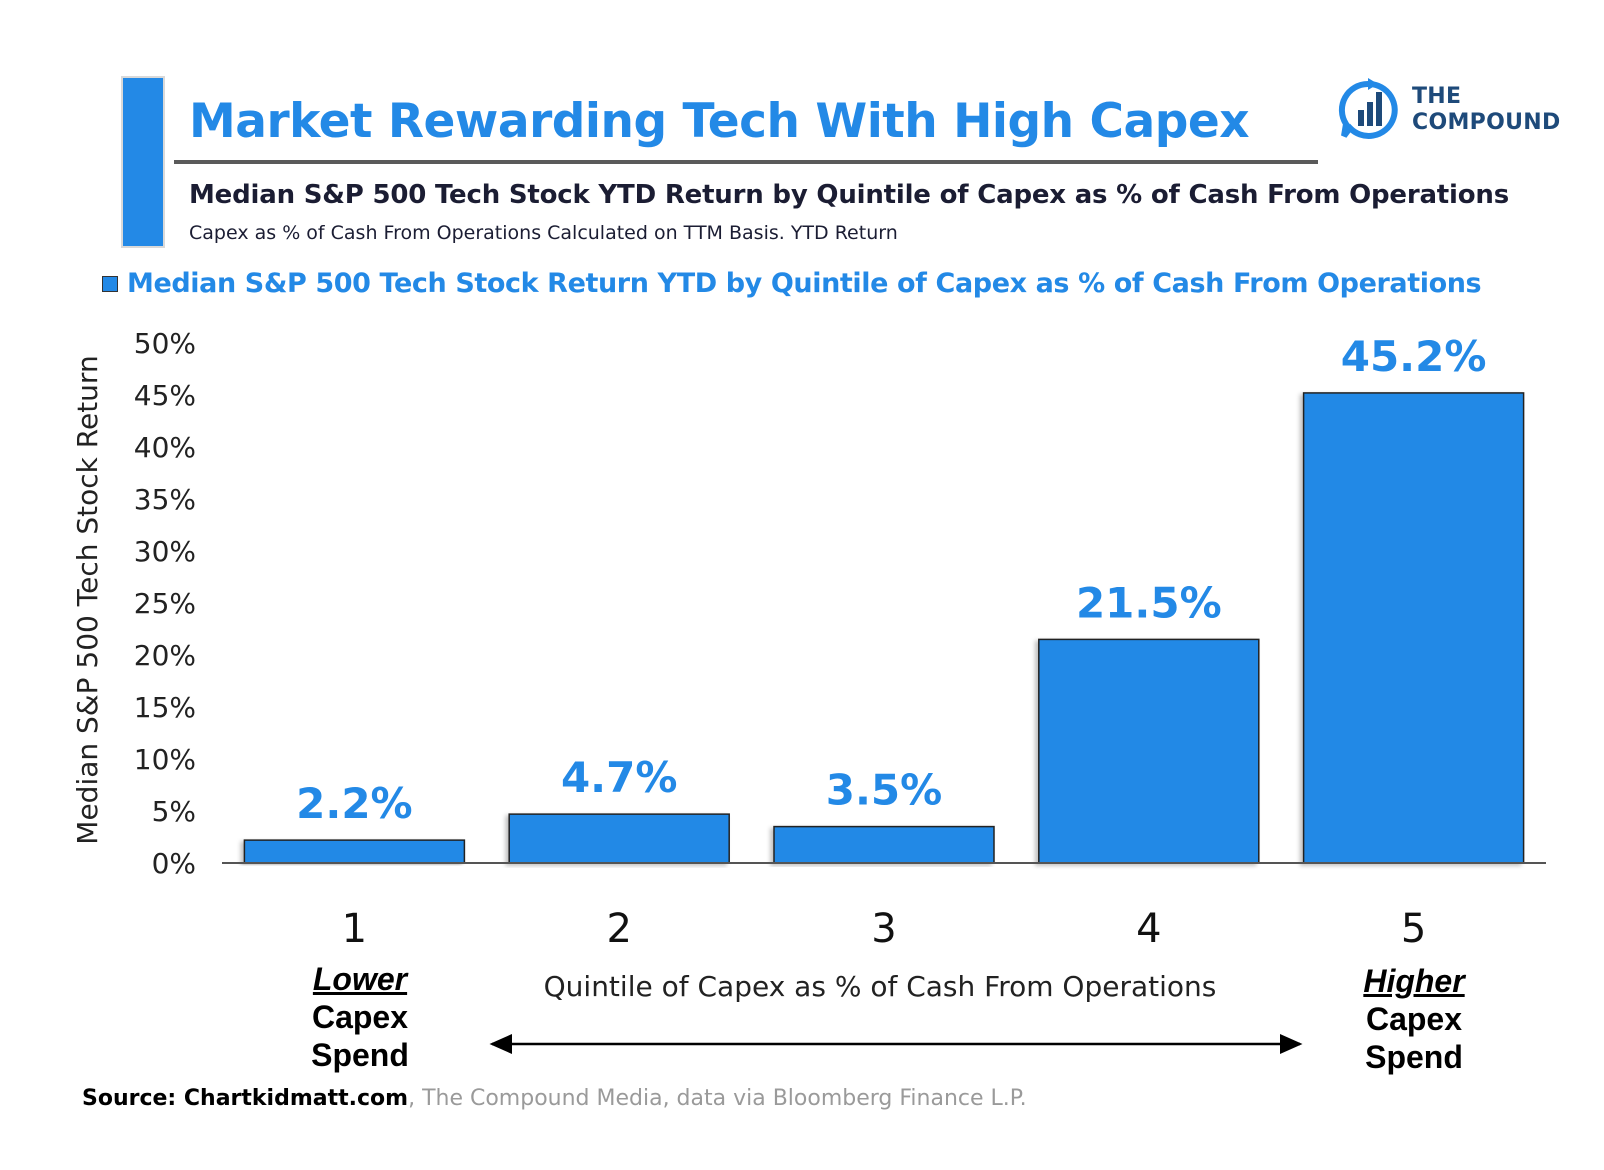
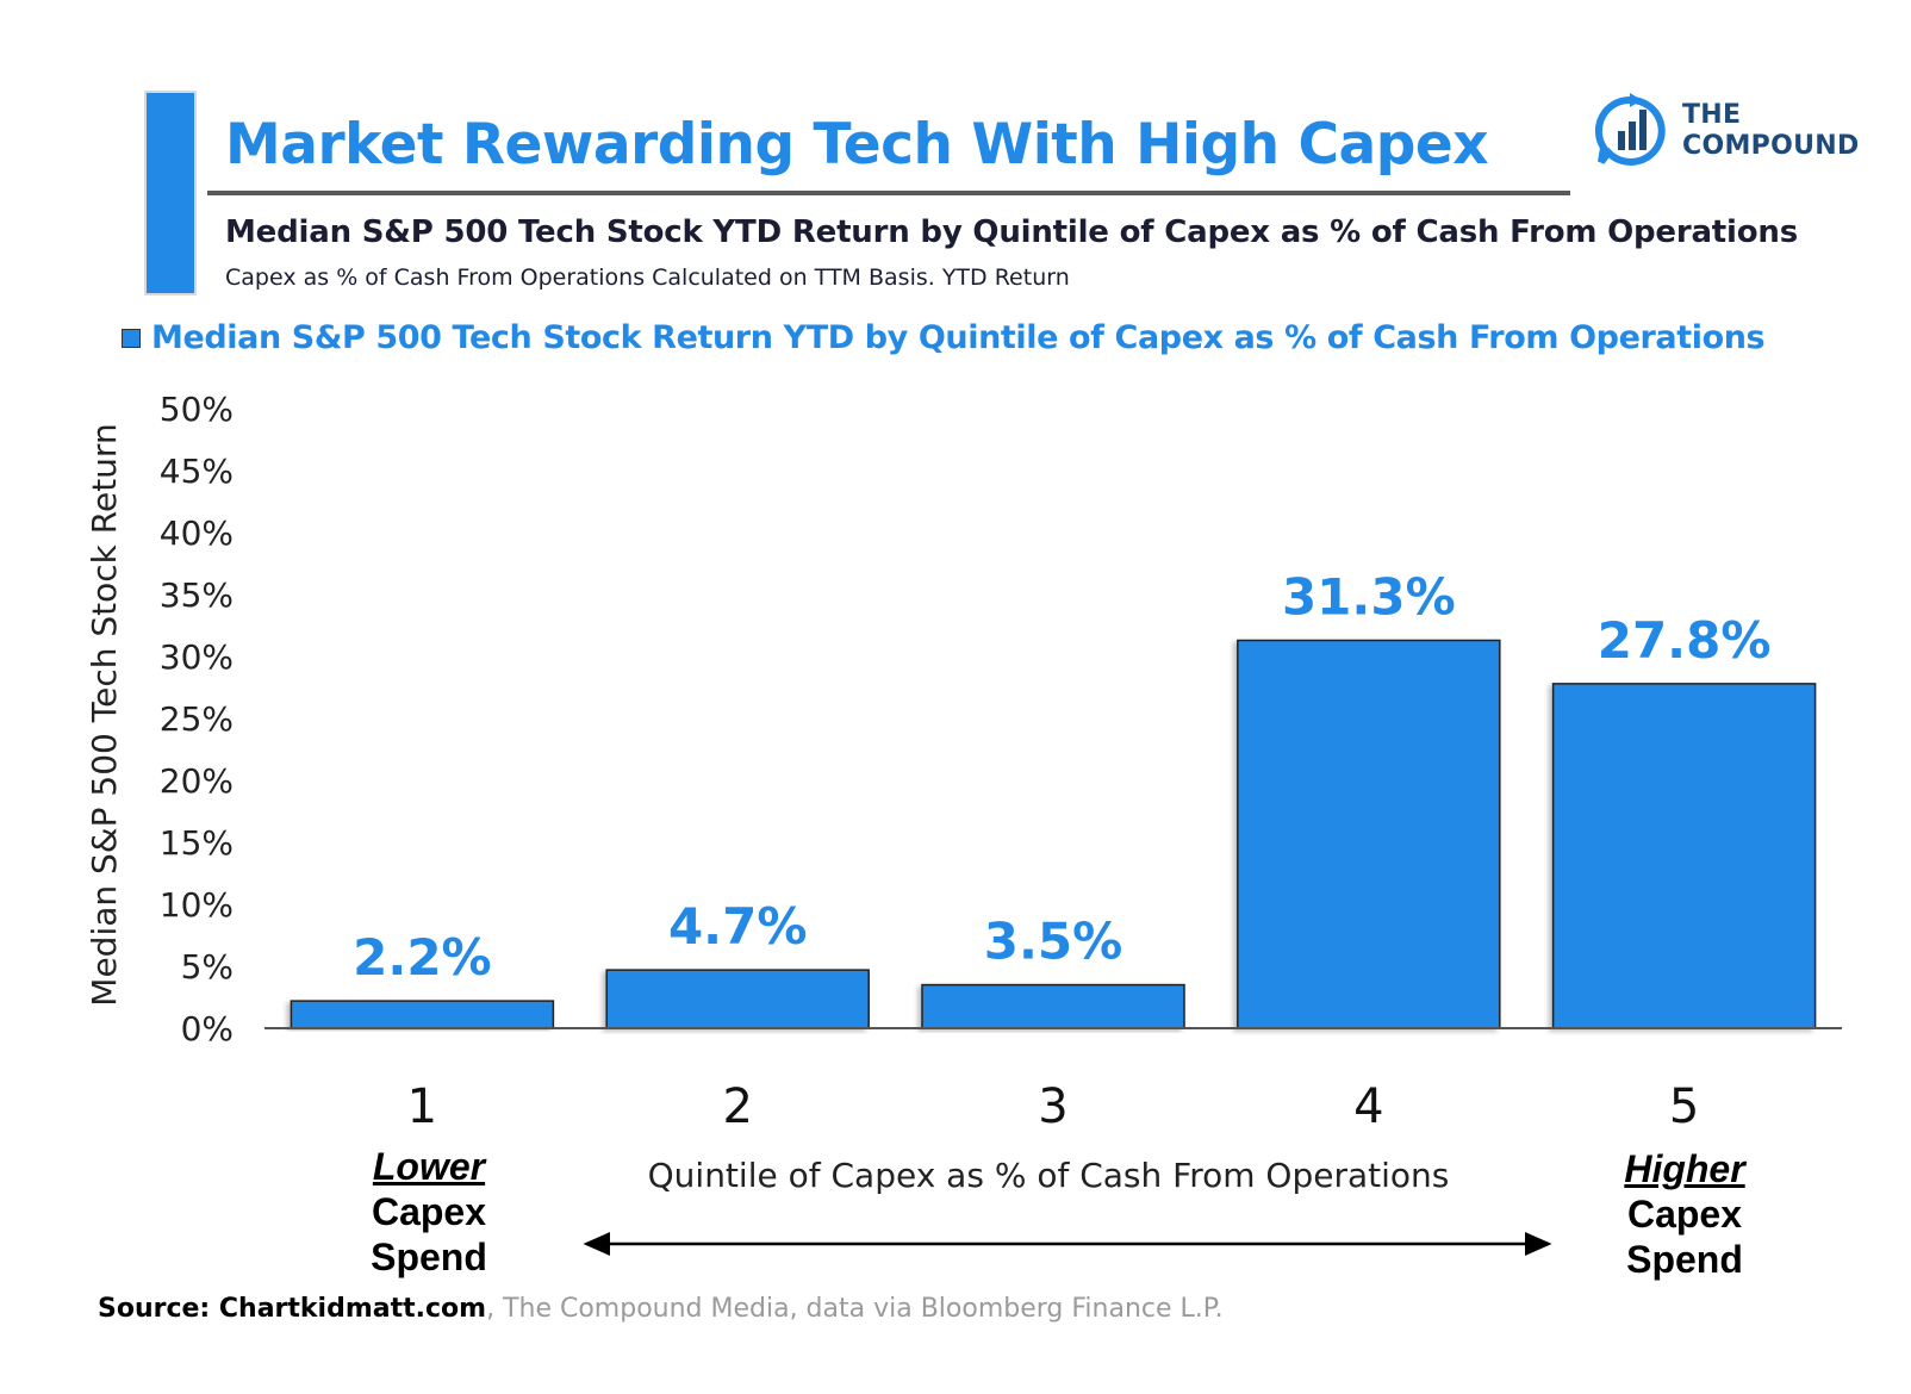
4: 21.5% -> 31.3%
5: 45.2% -> 27.8%
